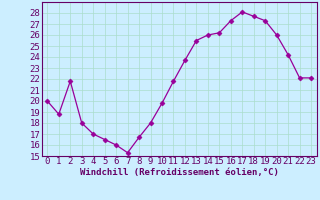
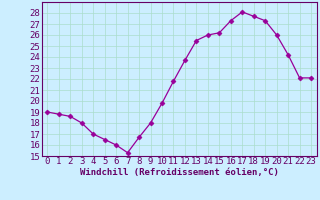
0: 20.0 -> 19.0
2: 21.8 -> 18.6
